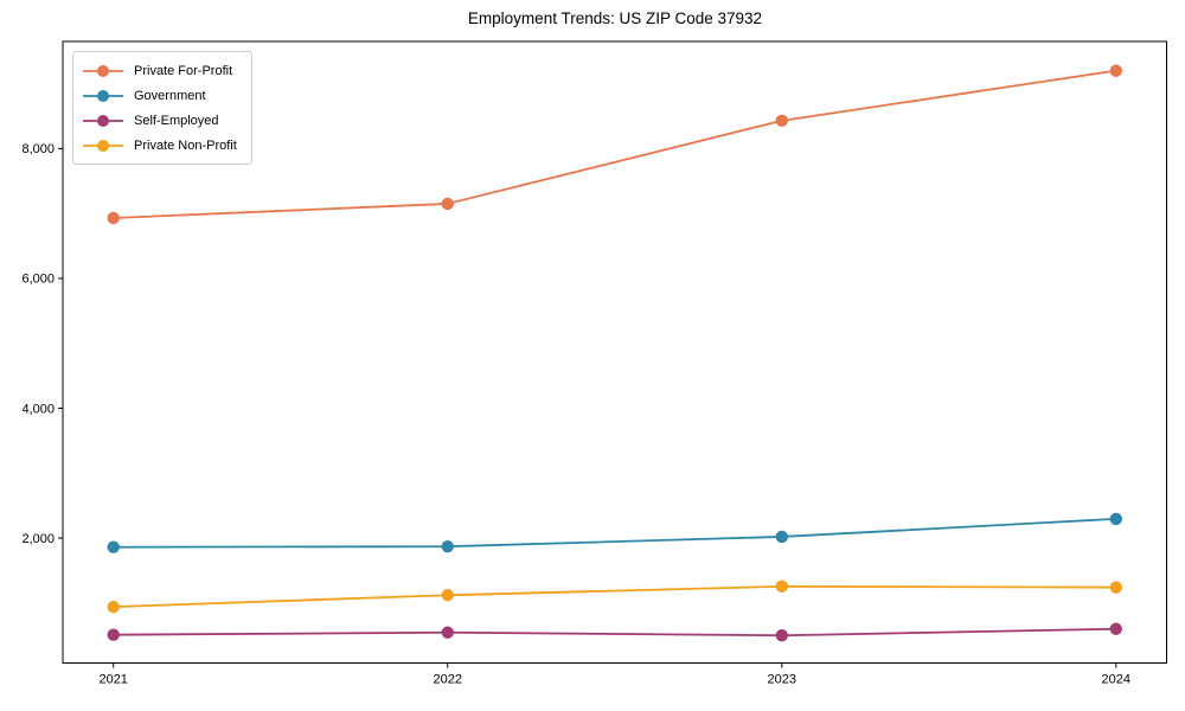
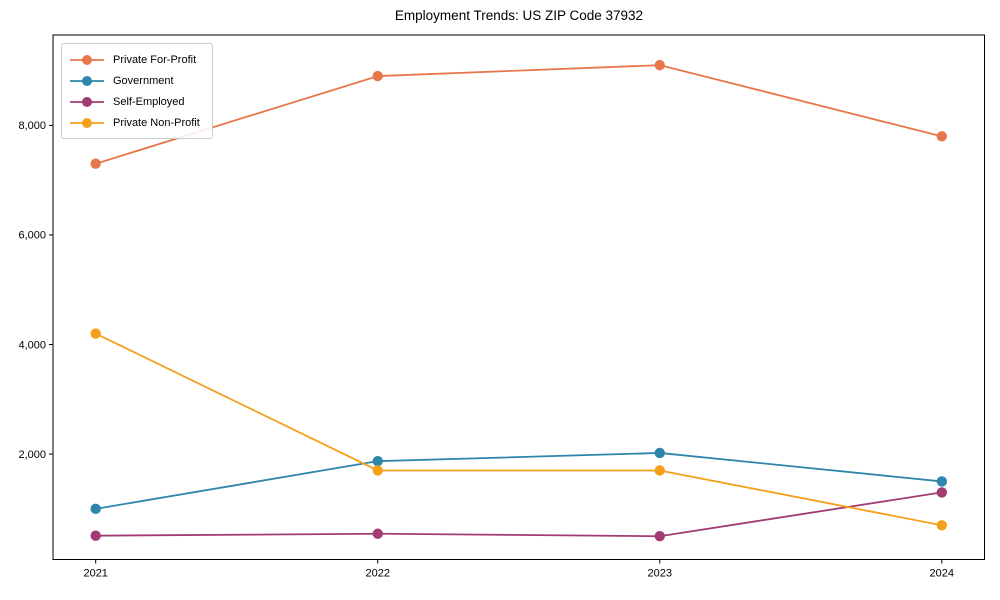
Private For-Profit/2021: 6900 -> 7300
Government/2021: 1900 -> 1000
Private Non-Profit/2021: 900 -> 4200
Private For-Profit/2022: 7200 -> 8900
Private Non-Profit/2022: 1100 -> 1700
Private For-Profit/2023: 8400 -> 9100
Private Non-Profit/2023: 1300 -> 1700
Private For-Profit/2024: 9200 -> 7800
Government/2024: 2300 -> 1500
Self-Employed/2024: 600 -> 1300
Private Non-Profit/2024: 1200 -> 700
